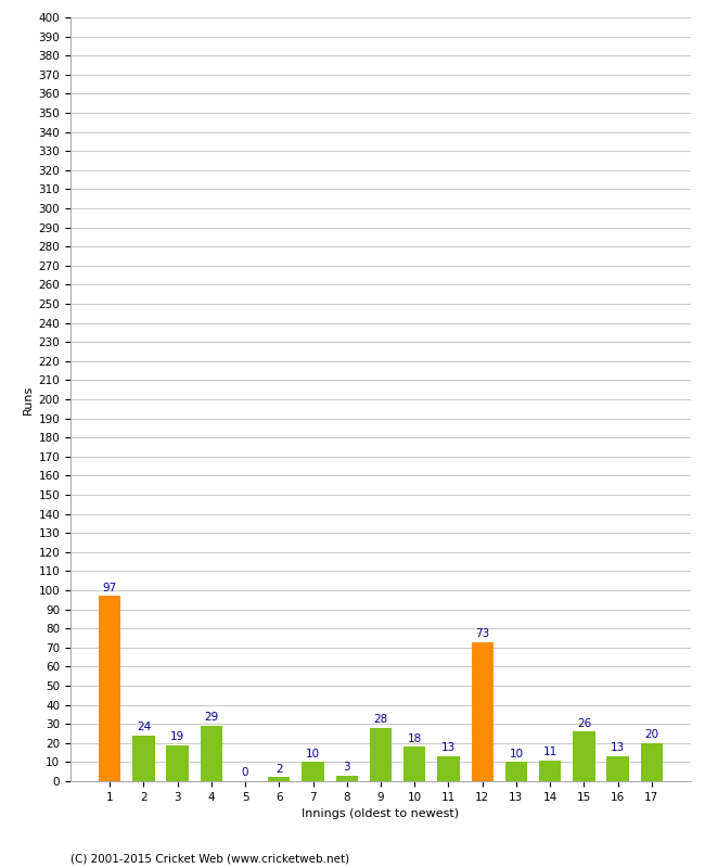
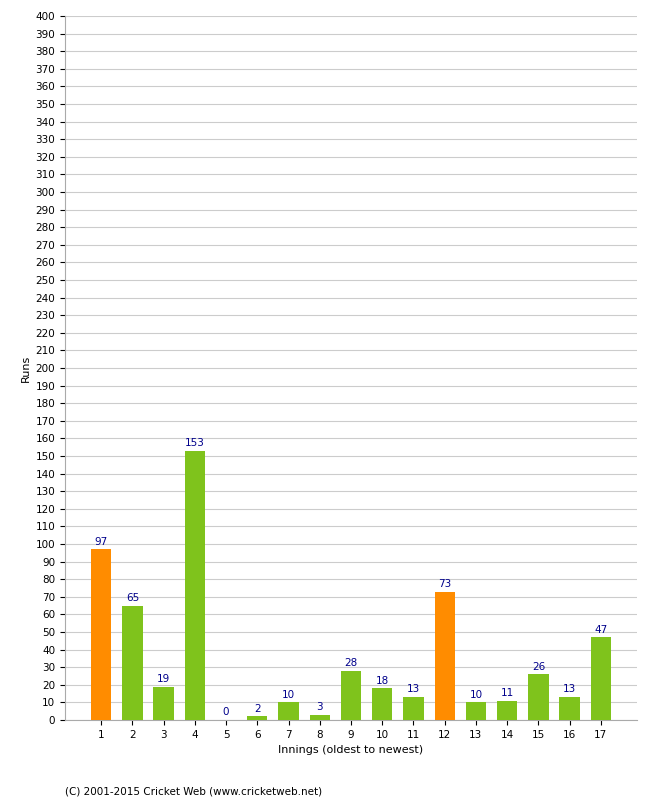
2: 24 -> 65
4: 29 -> 153
17: 20 -> 47
